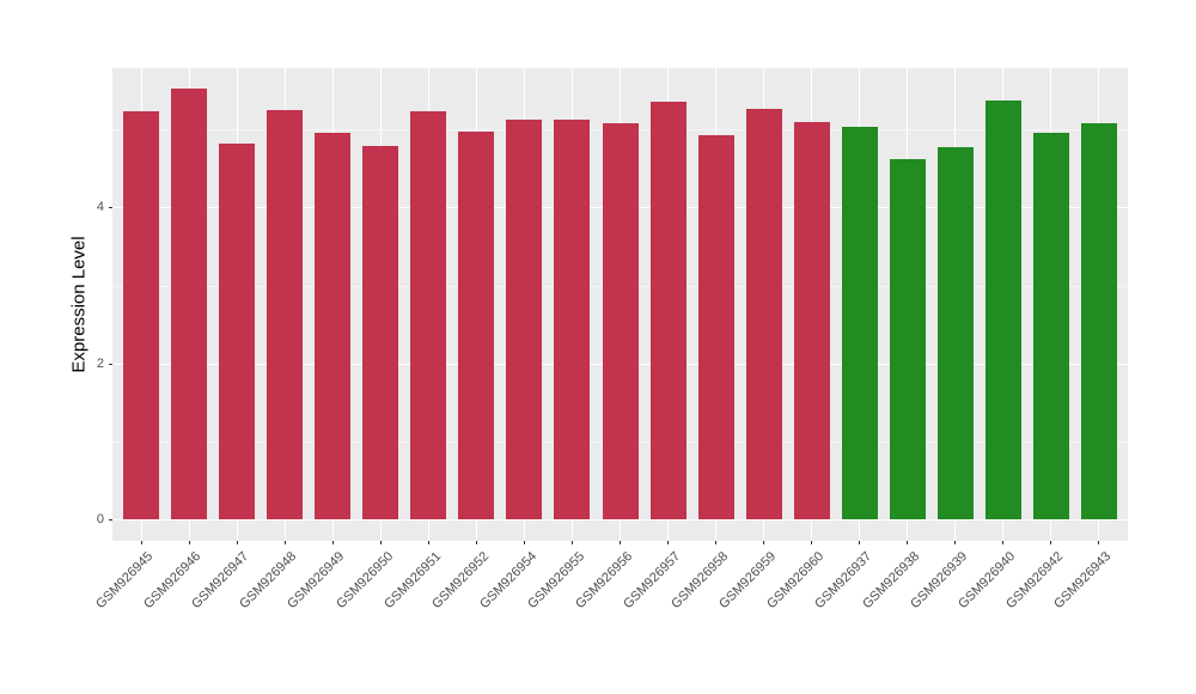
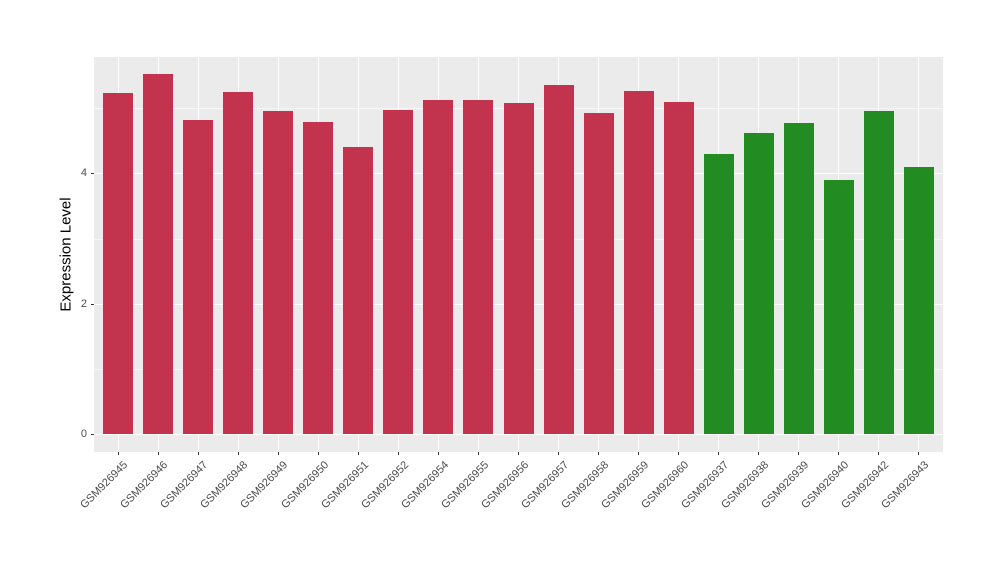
GSM926951: 5.2 -> 4.4
GSM926937: 5.0 -> 4.3
GSM926940: 5.4 -> 3.9
GSM926943: 5.1 -> 4.1
